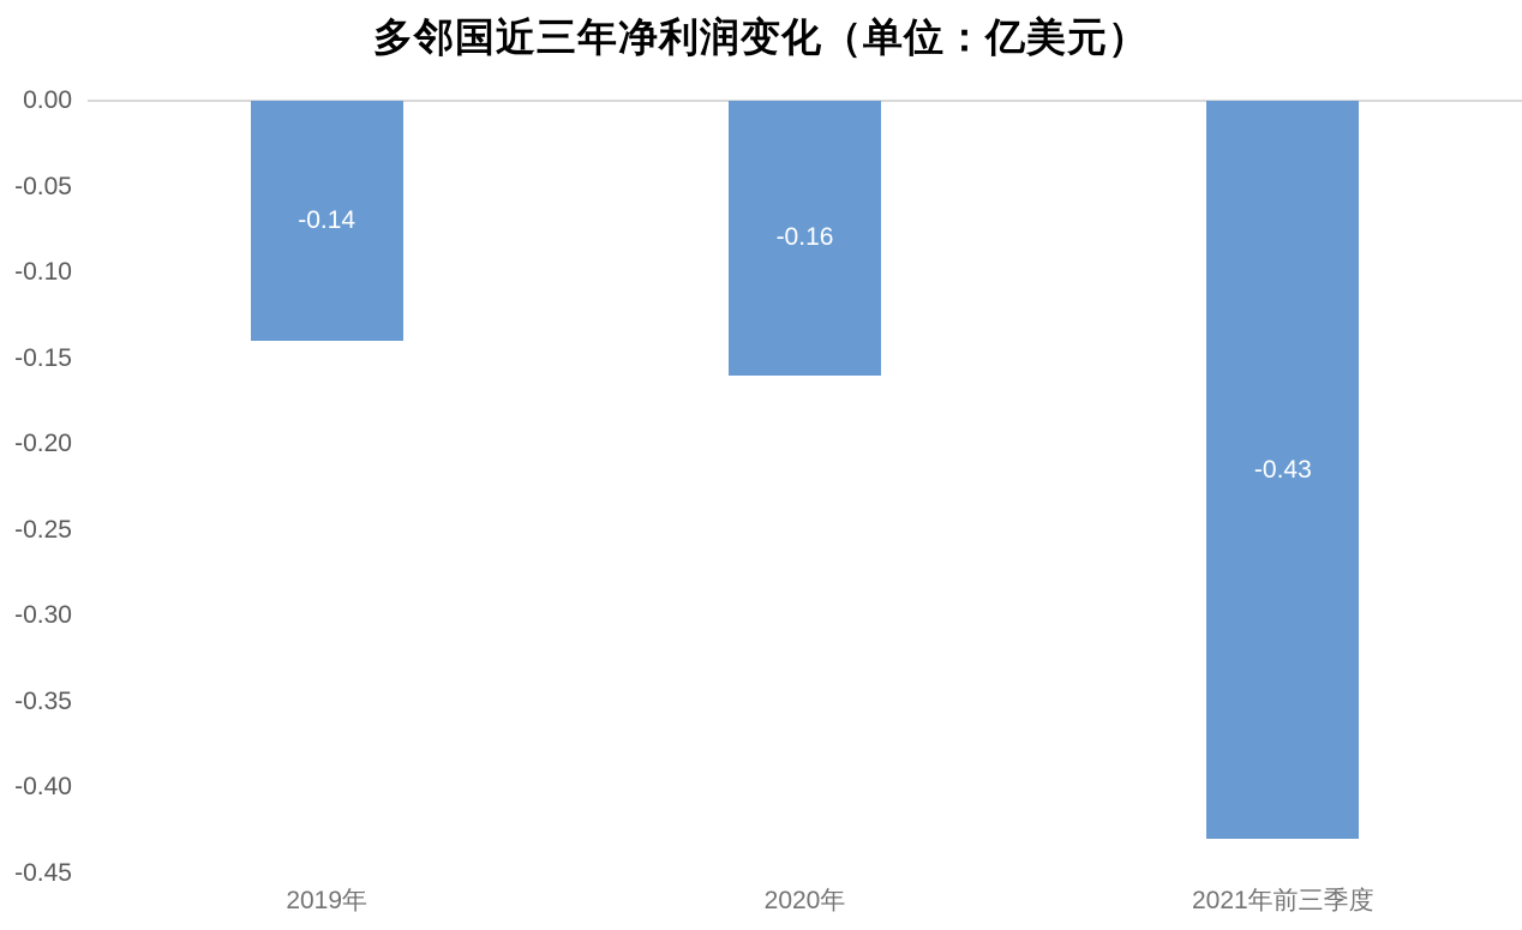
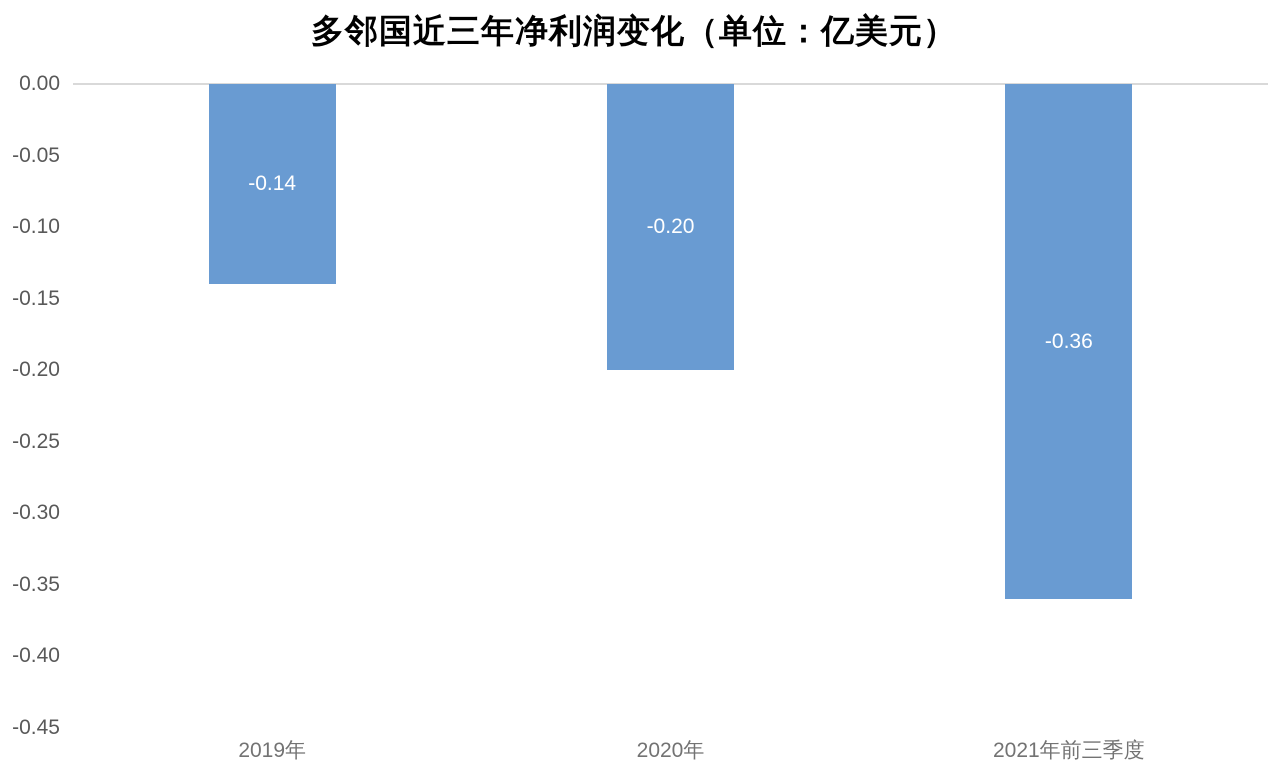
2020年: -0.16 -> -0.20
2021年前三季度: -0.43 -> -0.36
